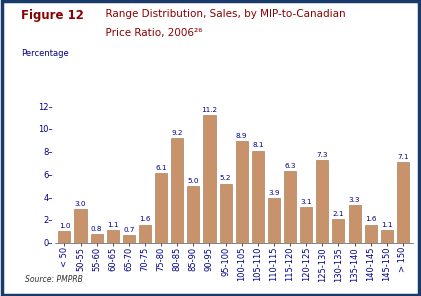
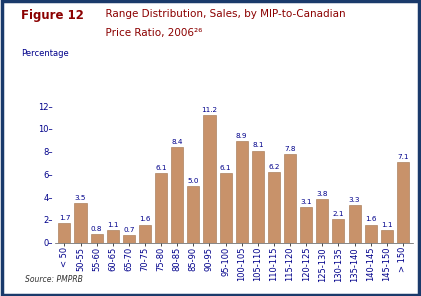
< 50: 1.0 -> 1.7
50-55: 3.0 -> 3.5
80-85: 9.2 -> 8.4
95-100: 5.2 -> 6.1
110-115: 3.9 -> 6.2
115-120: 6.3 -> 7.8
125-130: 7.3 -> 3.8
